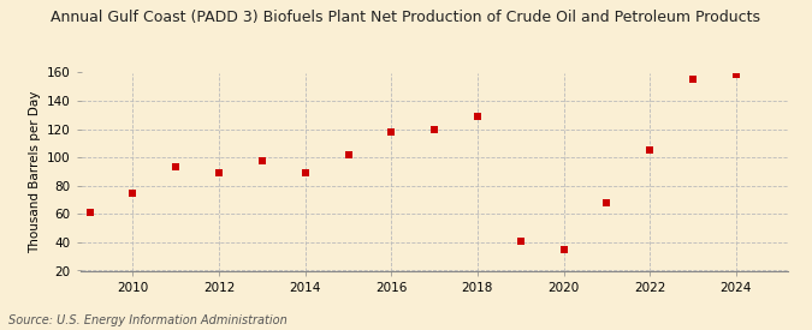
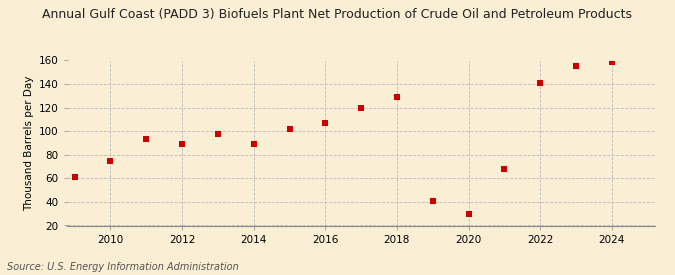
2016: 118 -> 107
2020: 35 -> 30
2022: 105 -> 141
